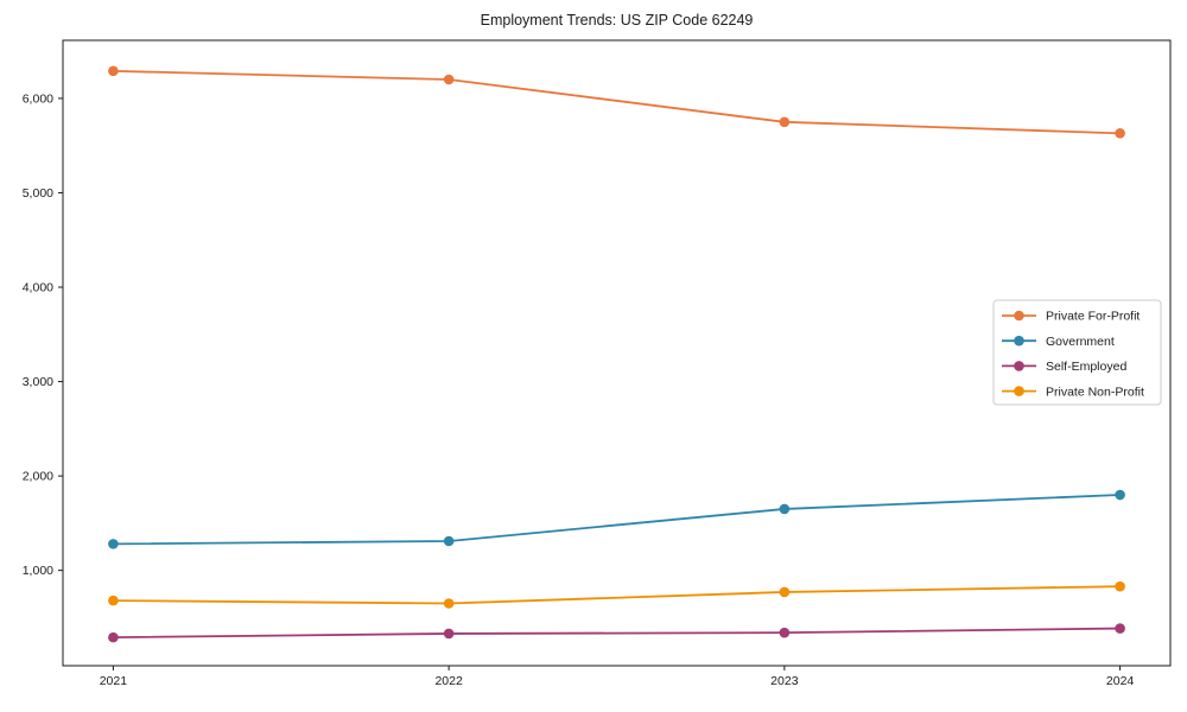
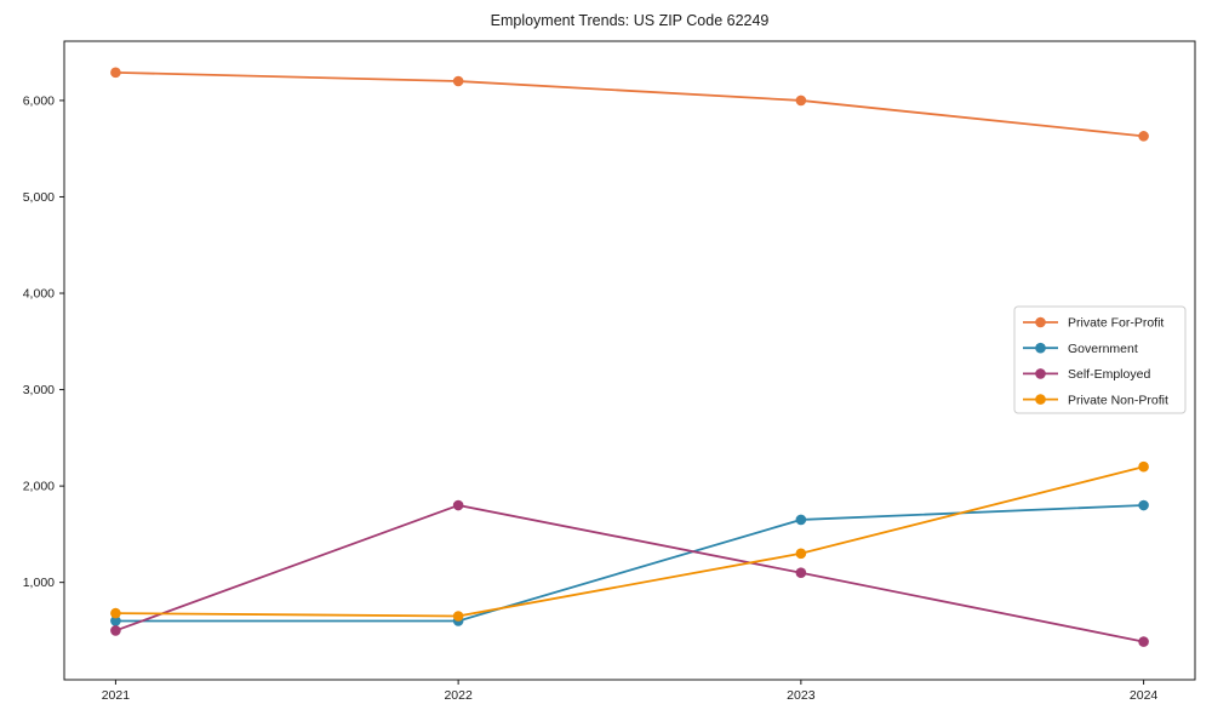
Government/2021: 1300 -> 600
Self-Employed/2021: 300 -> 500
Government/2022: 1300 -> 600
Self-Employed/2022: 300 -> 1800
Private For-Profit/2023: 5800 -> 6000
Self-Employed/2023: 300 -> 1100
Private Non-Profit/2023: 800 -> 1300
Private Non-Profit/2024: 800 -> 2200
